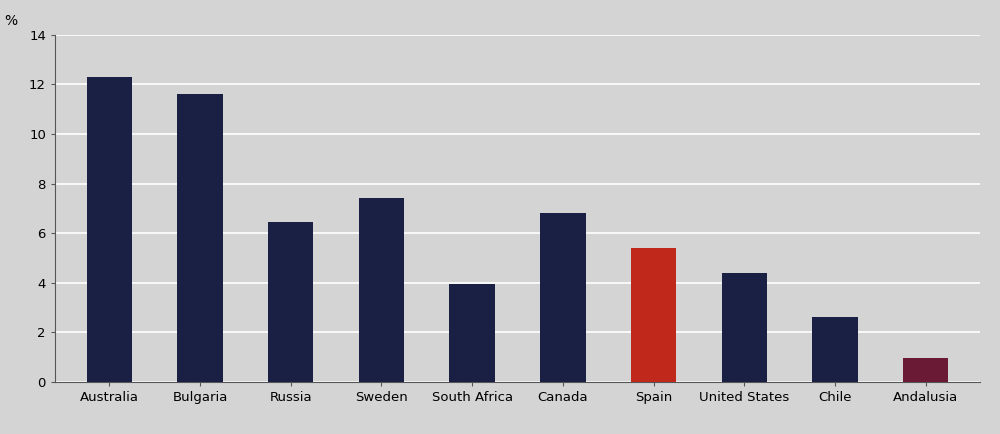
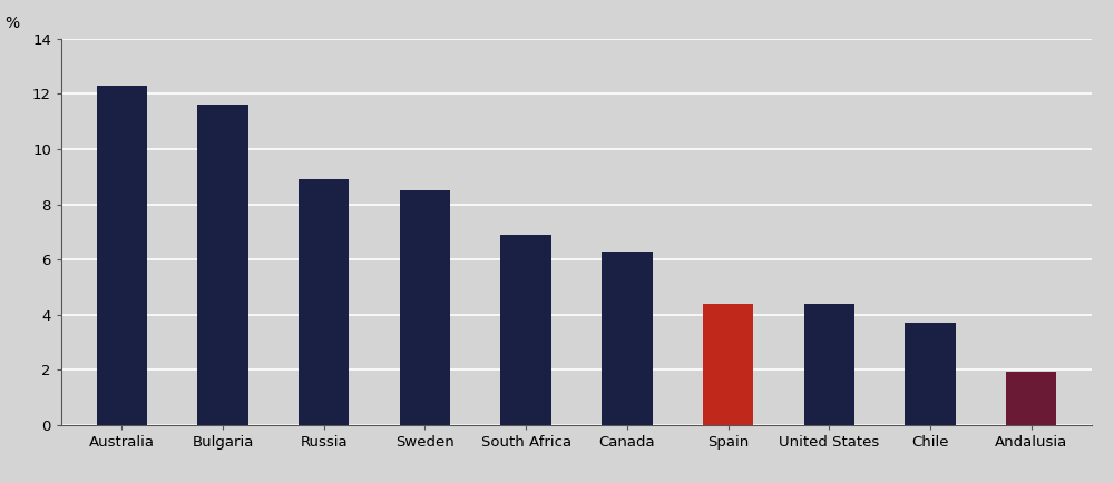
Russia: 6.45 -> 8.90
Sweden: 7.40 -> 8.50
South Africa: 3.95 -> 6.90
Canada: 6.80 -> 6.30
Spain: 5.40 -> 4.40
Chile: 2.60 -> 3.70
Andalusia: 0.95 -> 1.95
